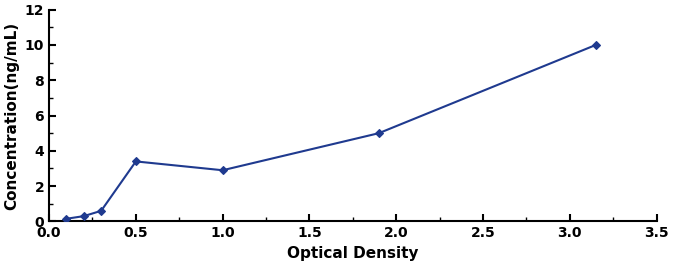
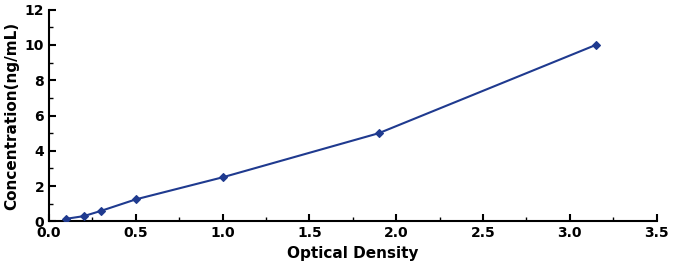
0.5: 3.4 -> 1.2
1.0: 2.9 -> 2.5
